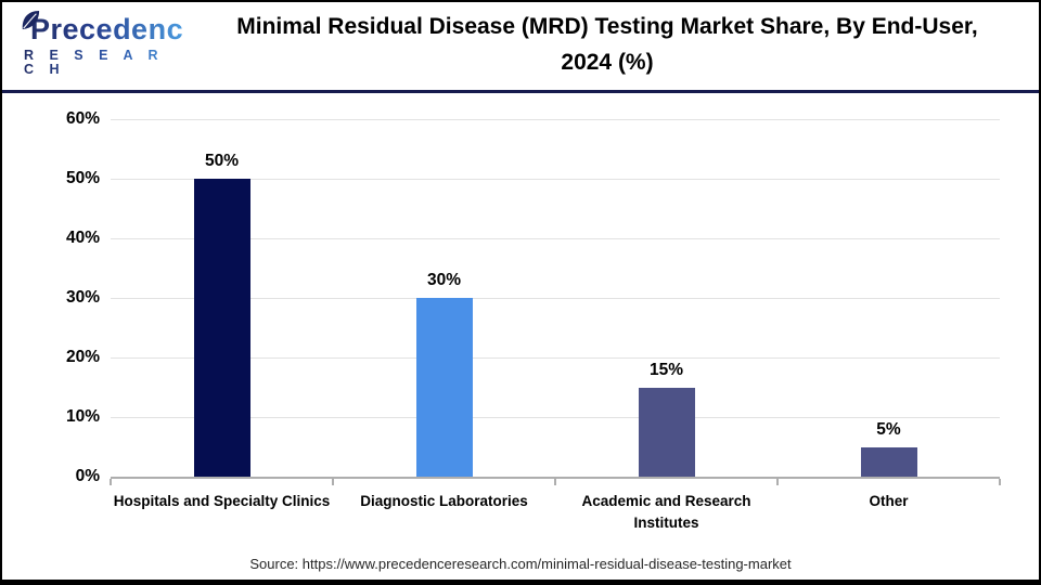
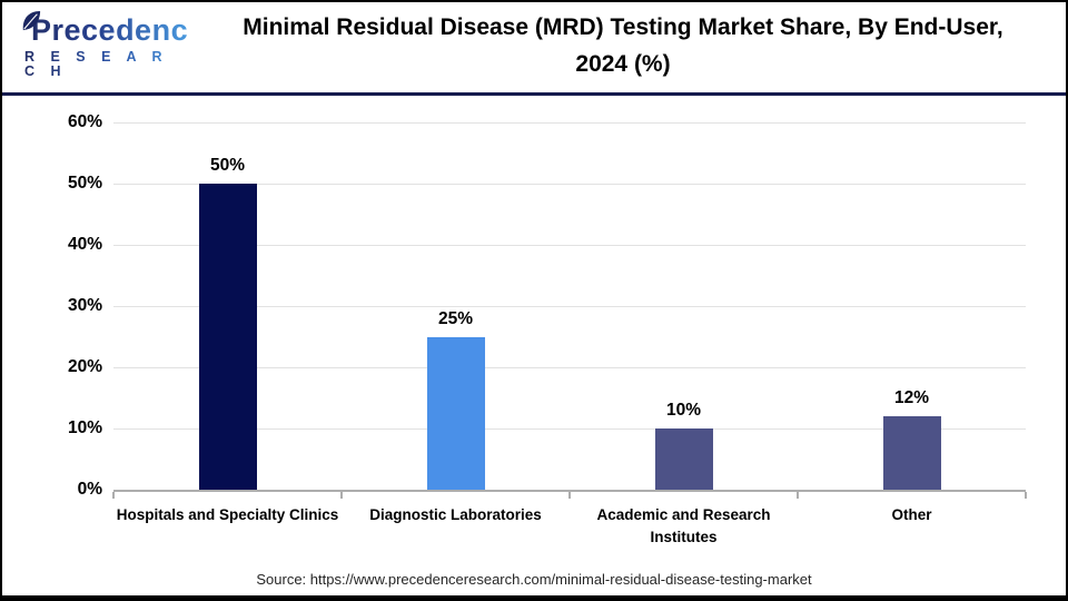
Diagnostic Laboratories: 30% -> 25%
Academic and Research Institutes: 15% -> 10%
Other: 5% -> 12%
